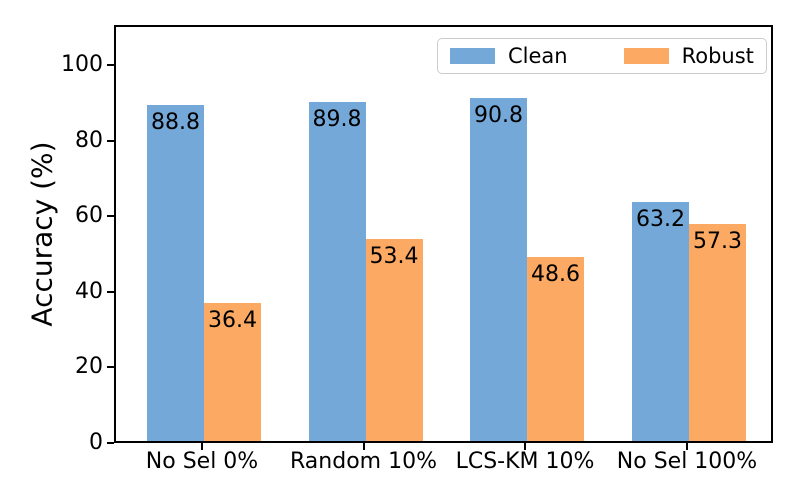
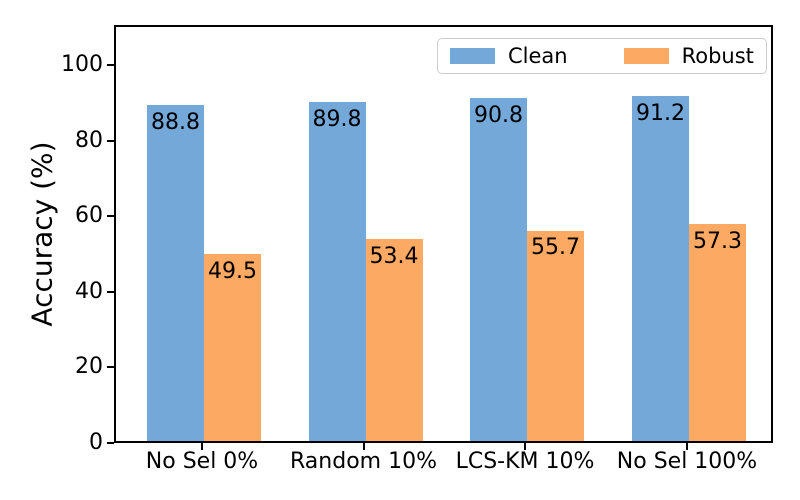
Robust/No Sel 0%: 36.4 -> 49.5
Robust/LCS-KM 10%: 48.6 -> 55.7
Clean/No Sel 100%: 63.2 -> 91.2
